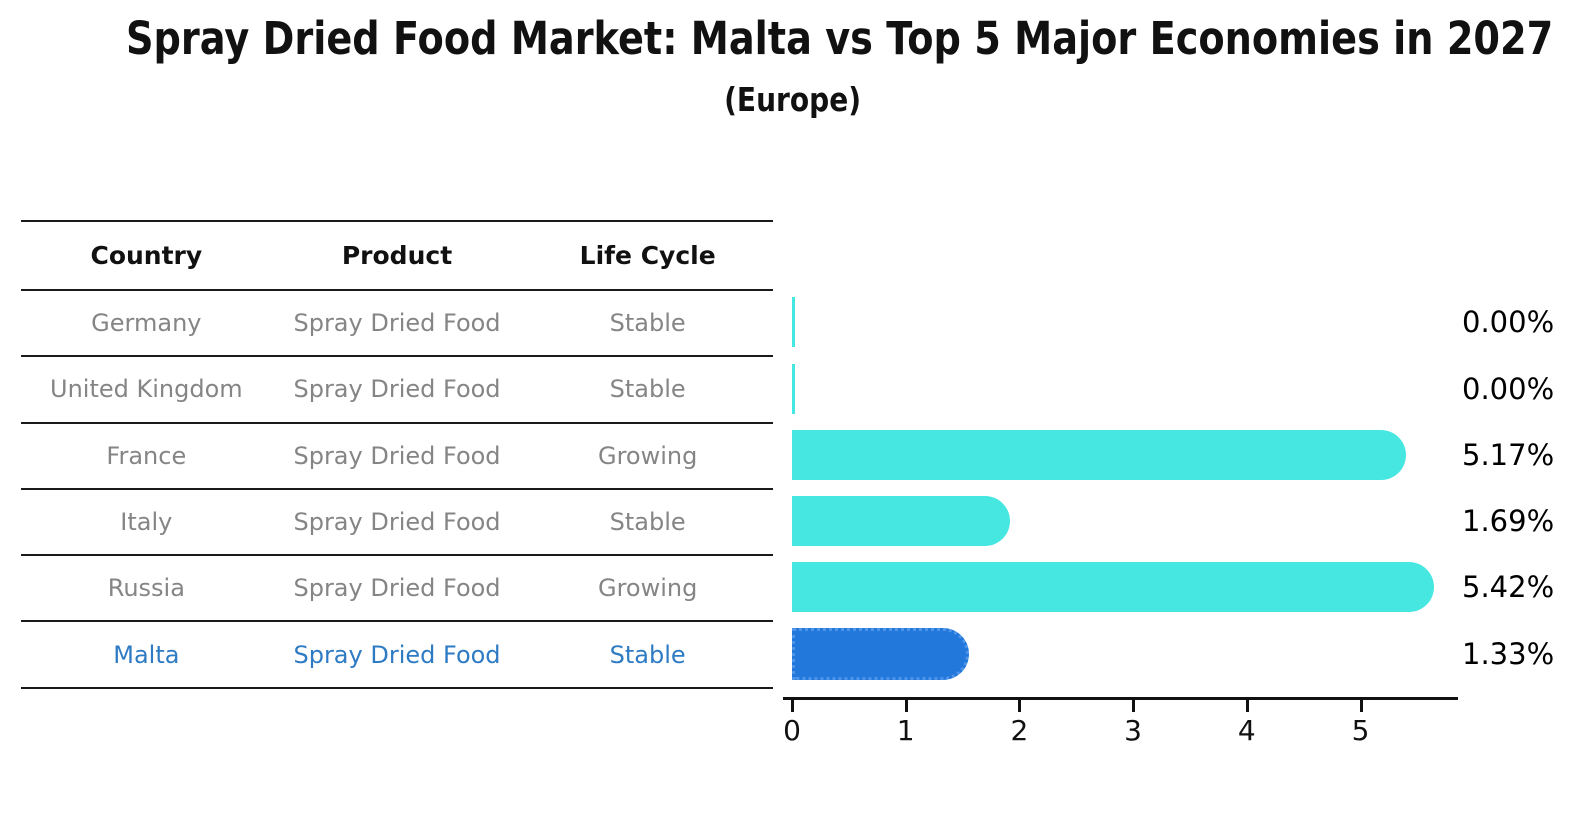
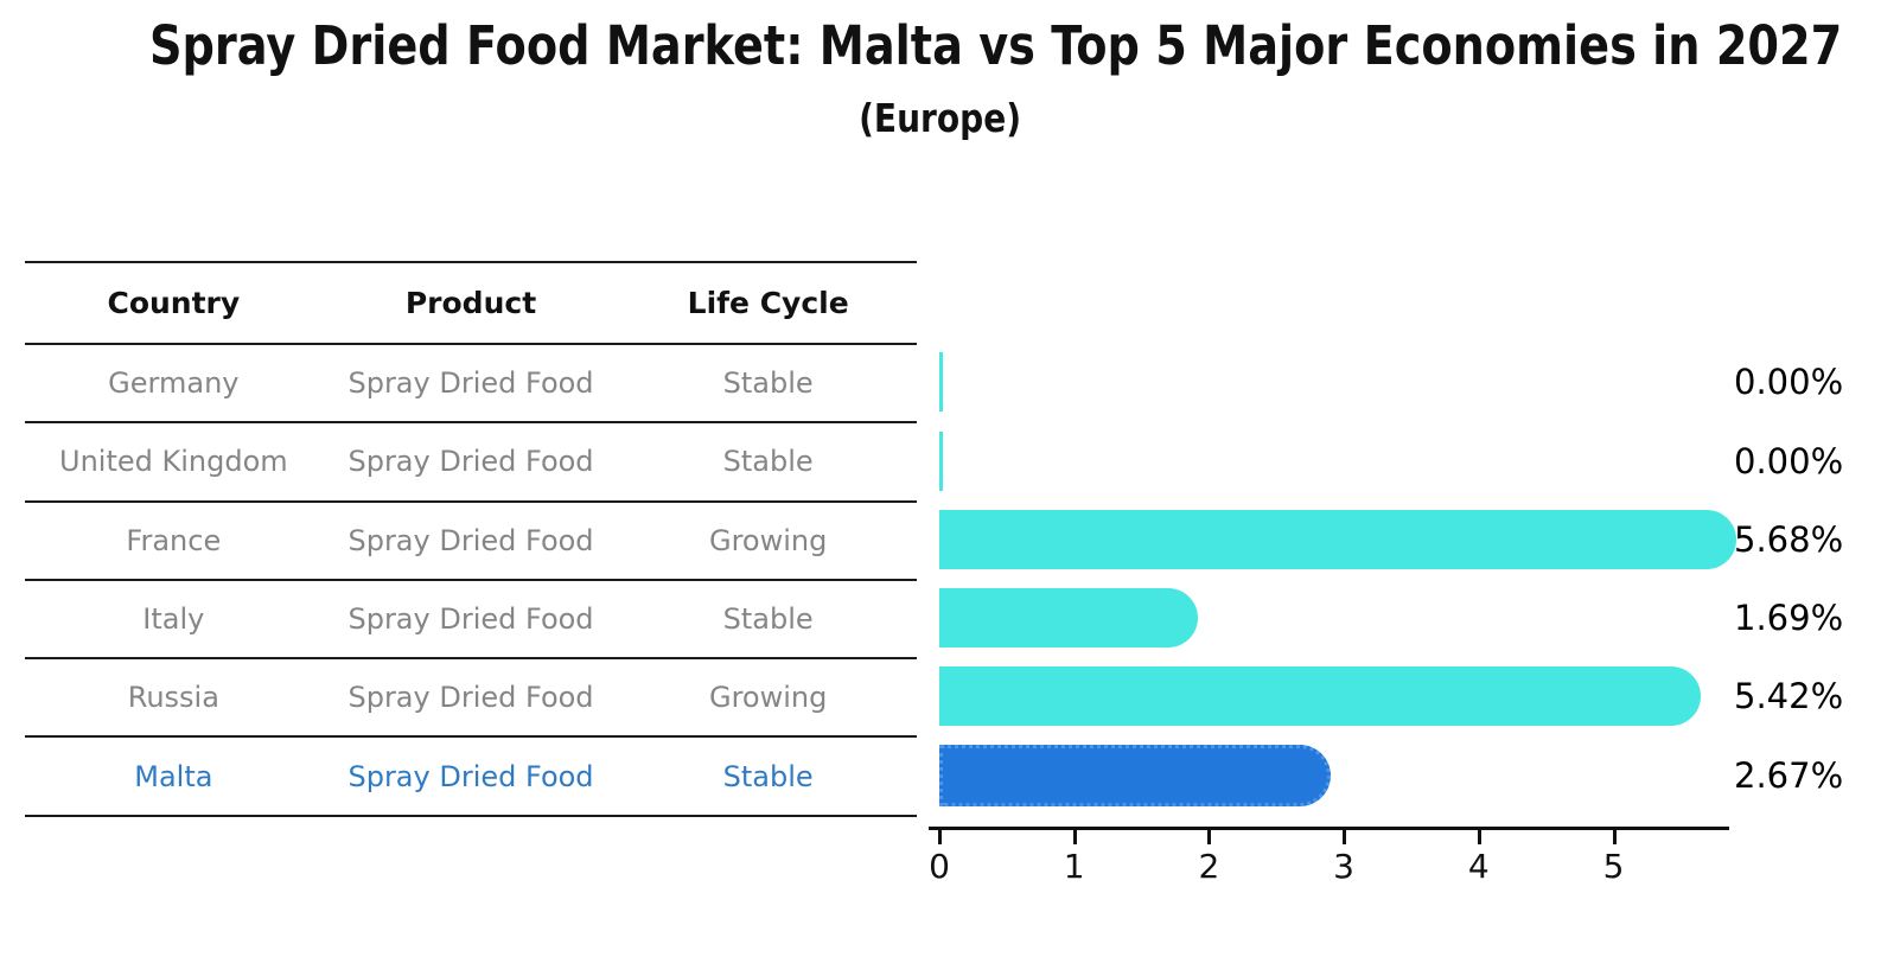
France: 5.17% -> 5.68%
Malta: 1.33% -> 2.67%
